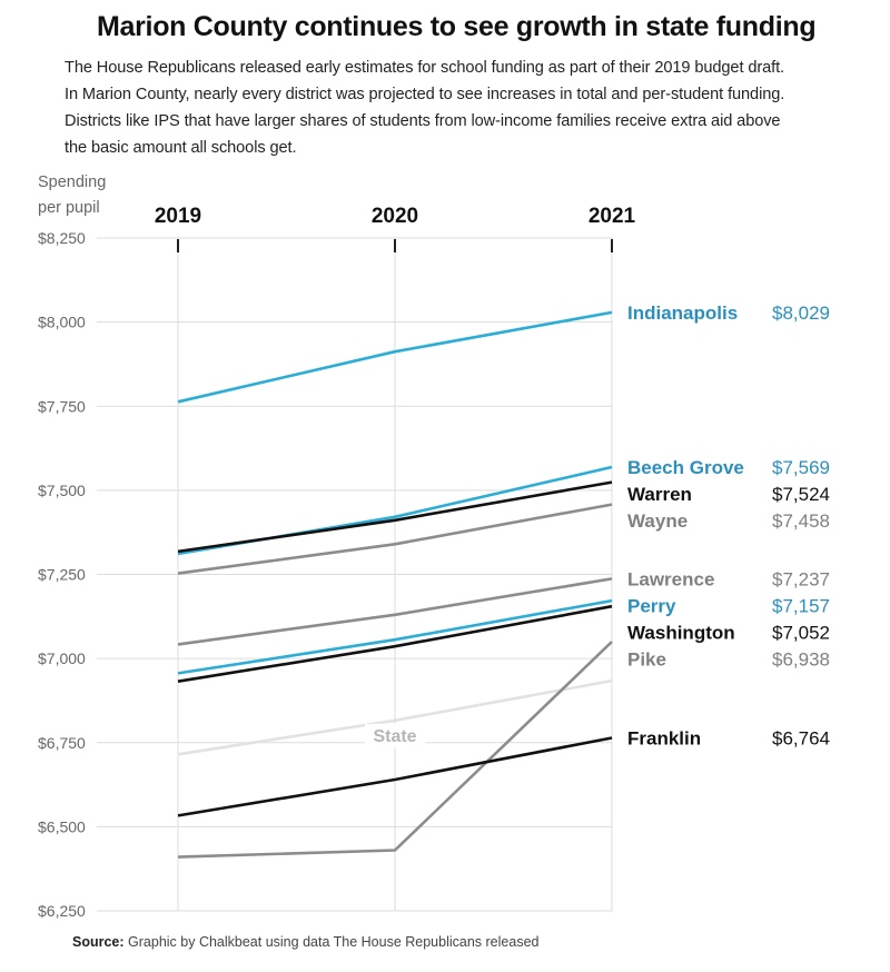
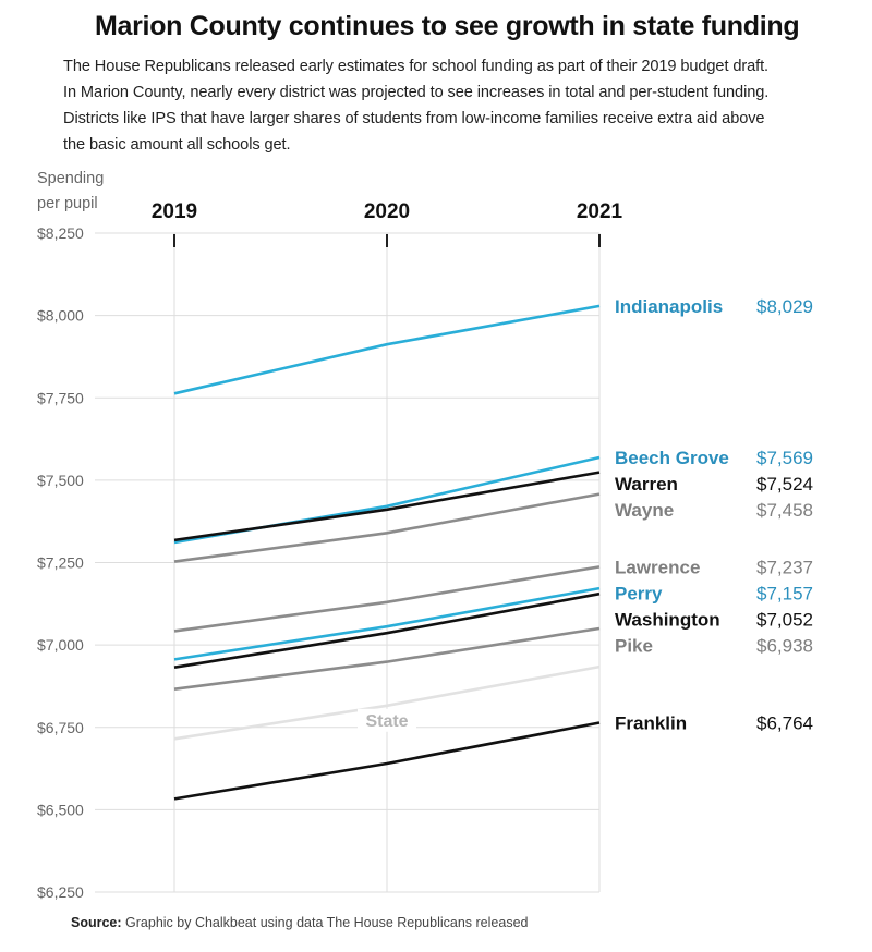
Pike/2019: $6410 -> $6870
Pike/2020: $6430 -> $6950
